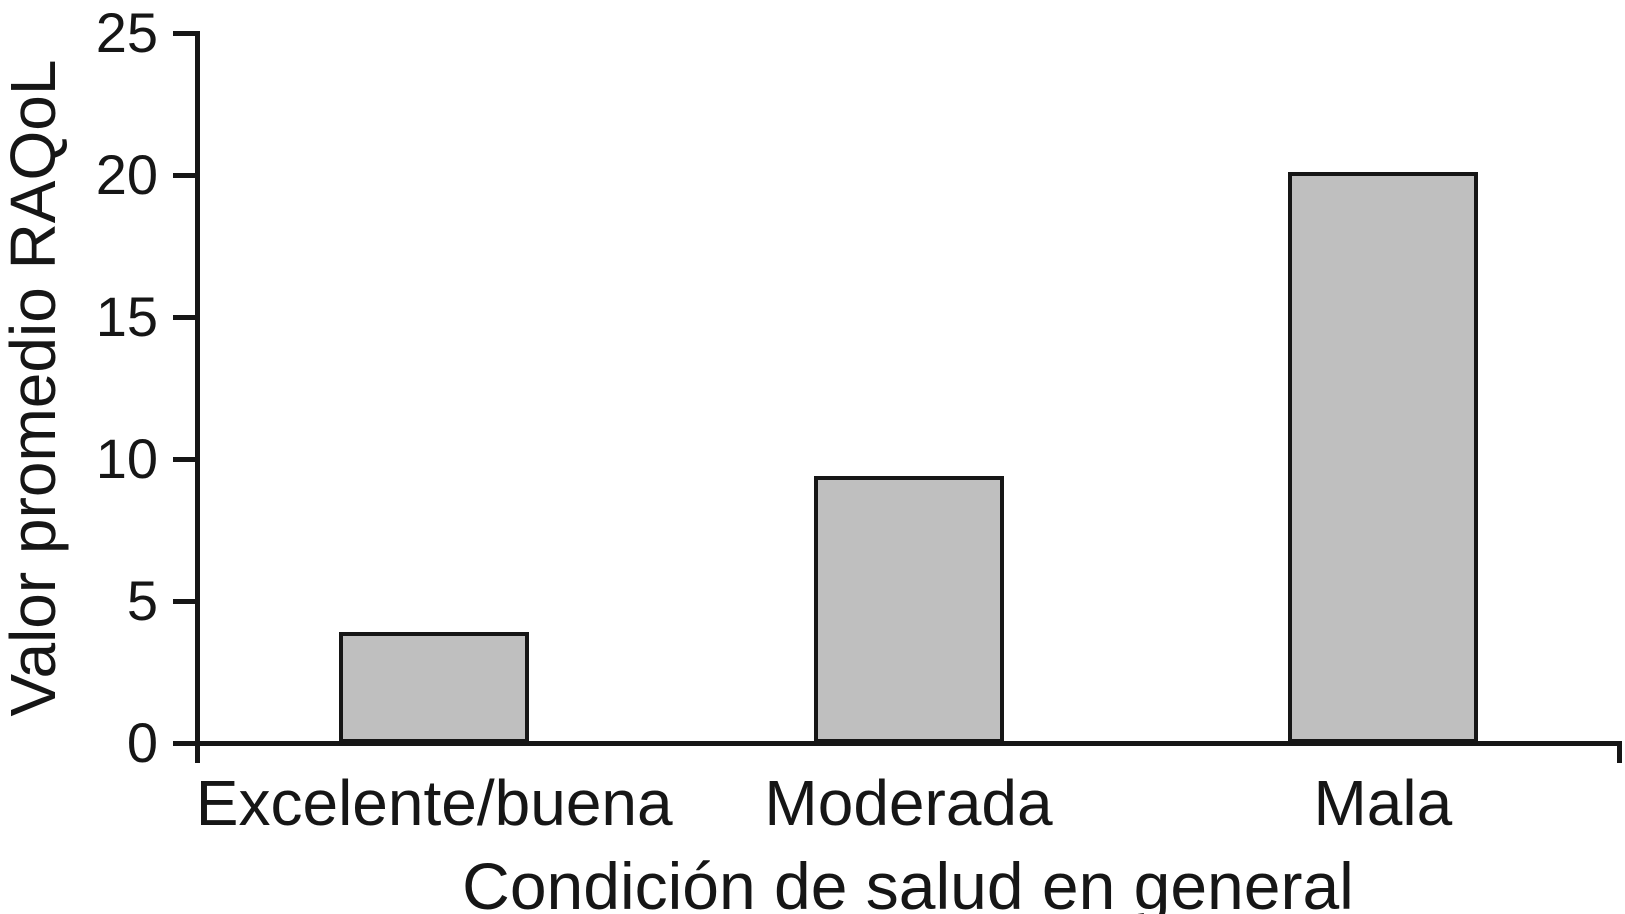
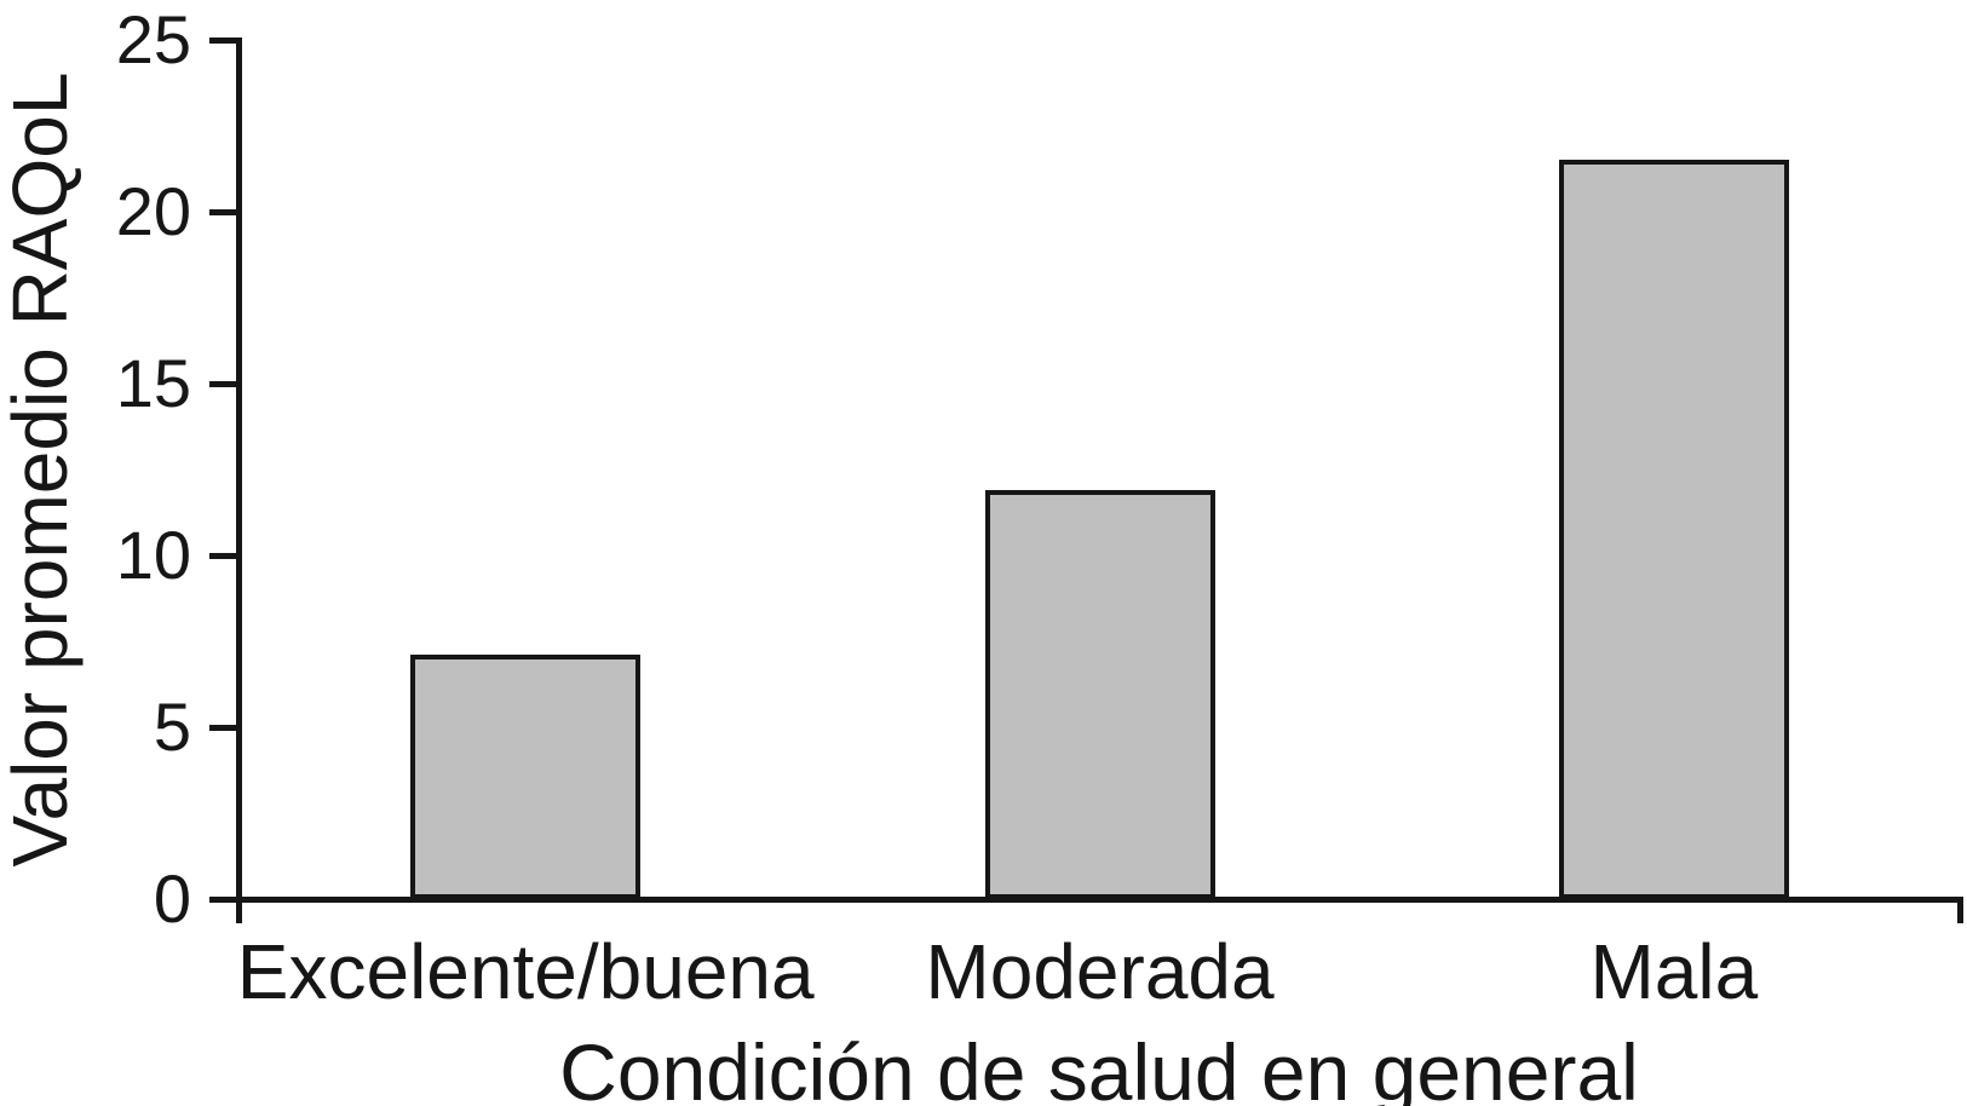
Excelente/buena: 3.9 -> 7.1
Moderada: 9.4 -> 11.9
Mala: 20.1 -> 21.5
